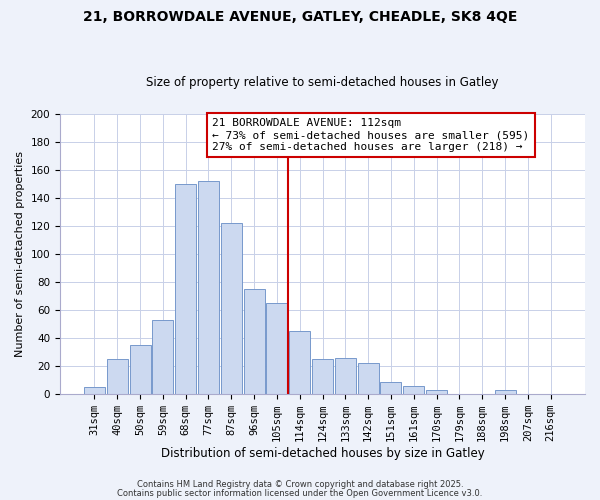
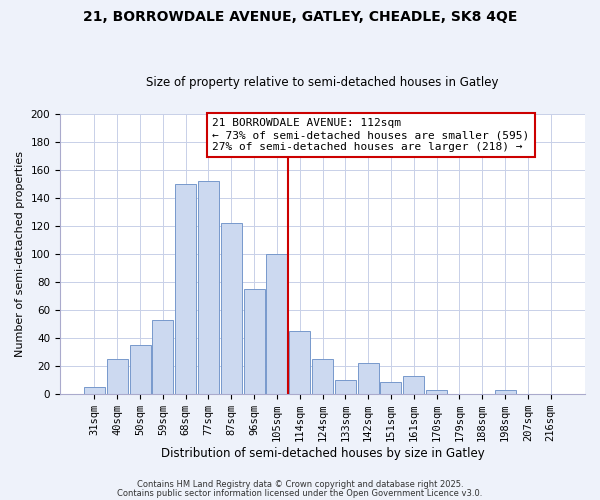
105sqm: 65 -> 100
133sqm: 26 -> 10
161sqm: 6 -> 13
